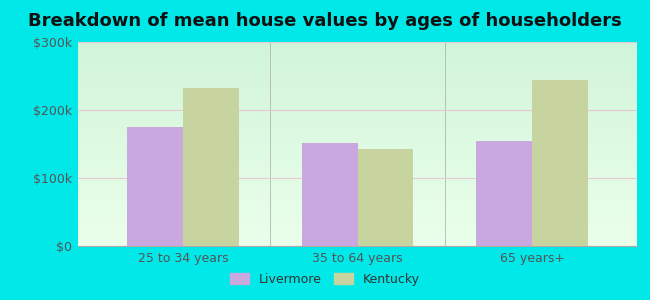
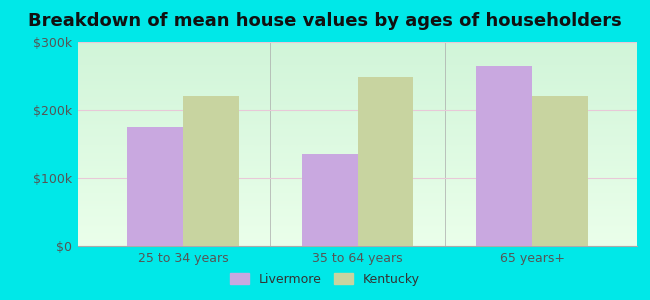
Kentucky/25 to 34 years: $232k -> $220k
Livermore/35 to 64 years: $152k -> $135k
Kentucky/35 to 64 years: $142k -> $248k
Livermore/65 years+: $154k -> $265k
Kentucky/65 years+: $244k -> $220k
